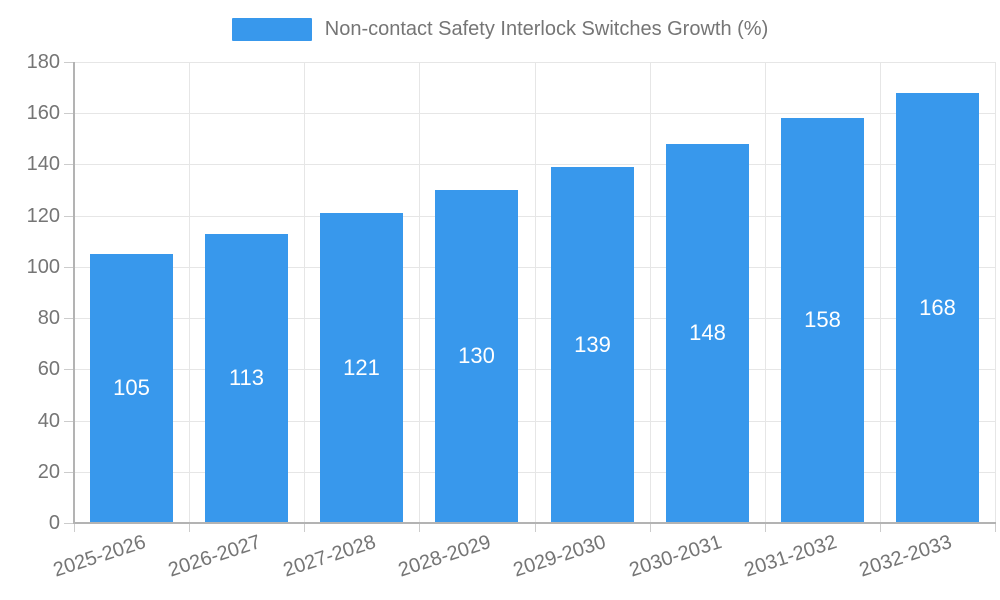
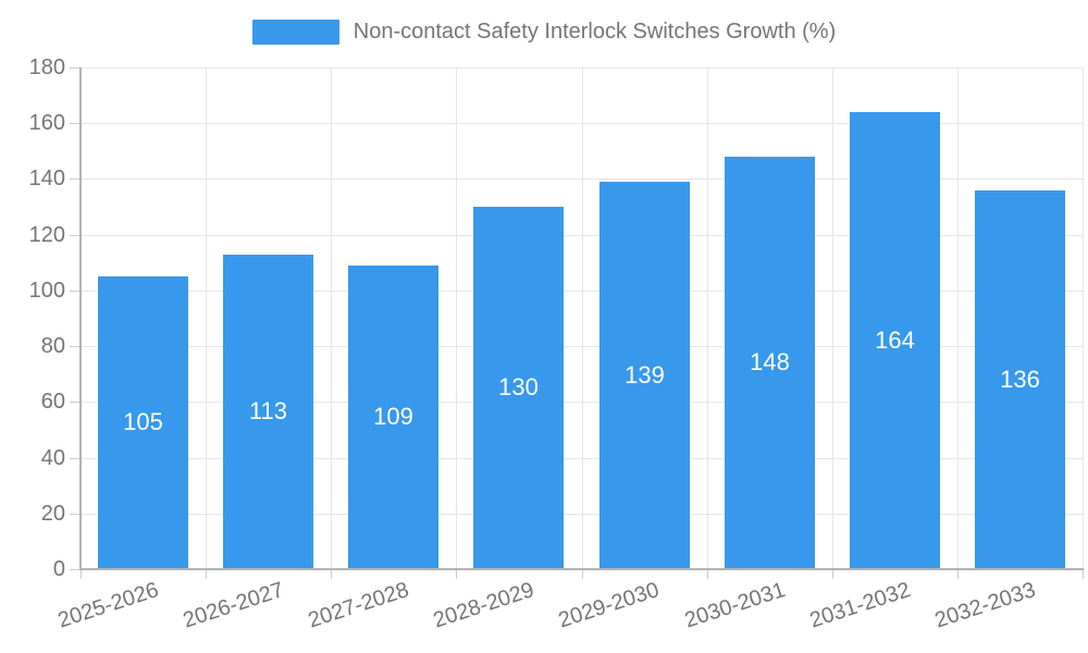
2027-2028: 121 -> 109
2031-2032: 158 -> 164
2032-2033: 168 -> 136
